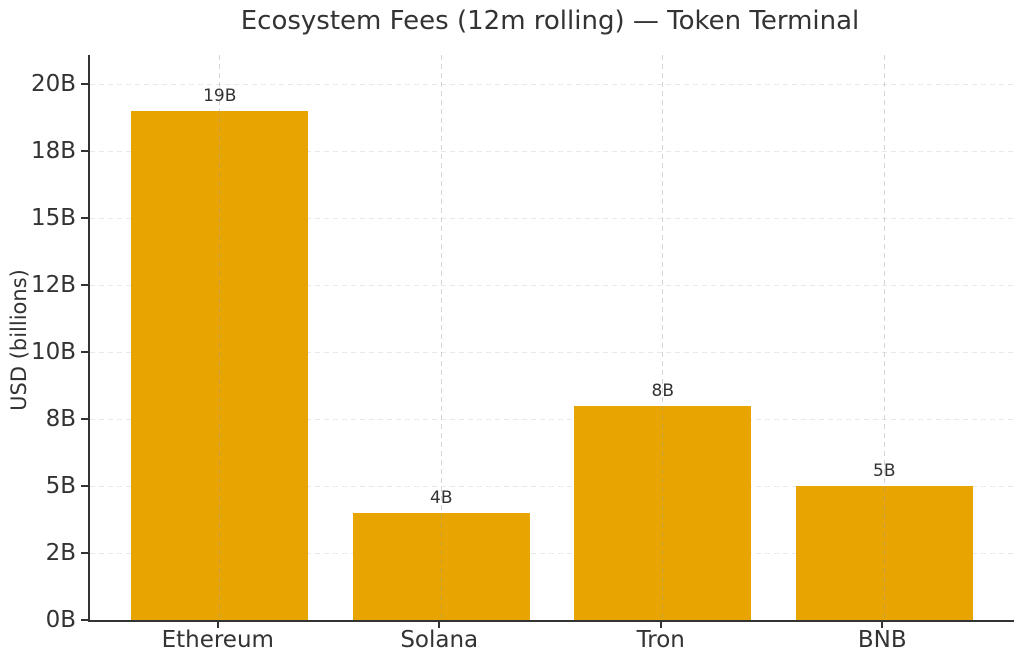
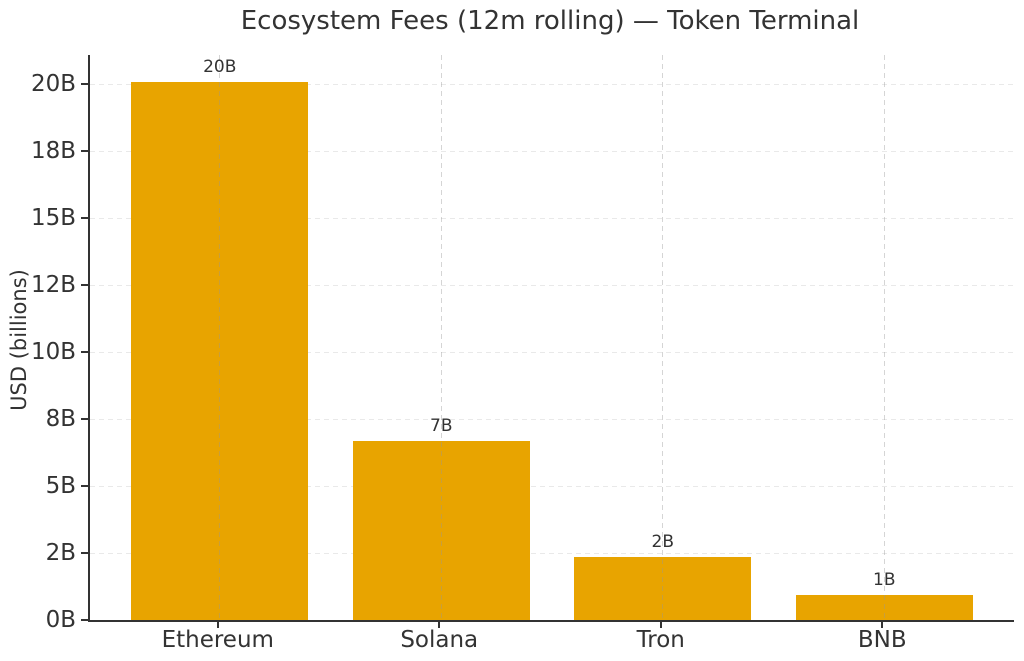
Ethereum: 19B -> 20B
Solana: 4B -> 7B
Tron: 8B -> 2B
BNB: 5B -> 1B
